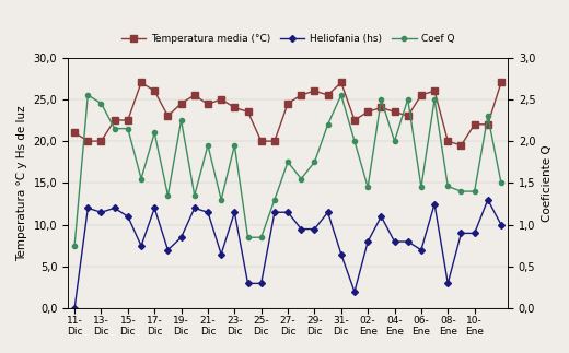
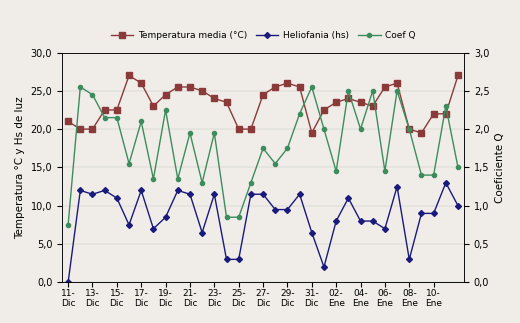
Temperatura media (°C)/21- Dic: 24,4 -> 25,5
Temperatura media (°C)/31- Dic: 27,0 -> 19,5
Coef Q/08- Ene: 1,46 -> 2,00
